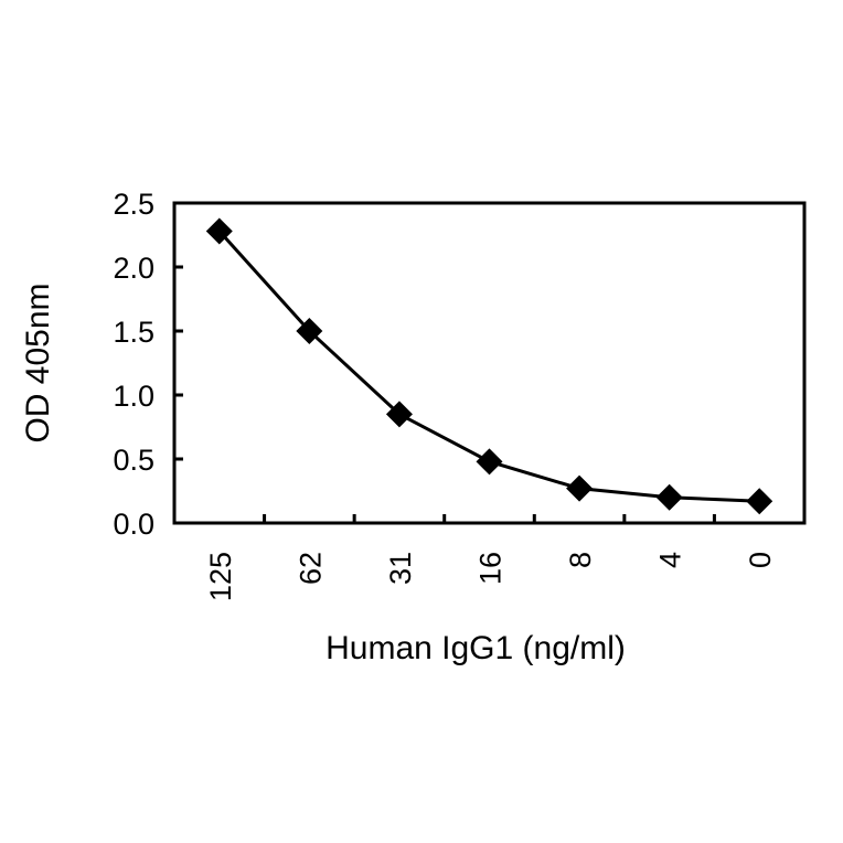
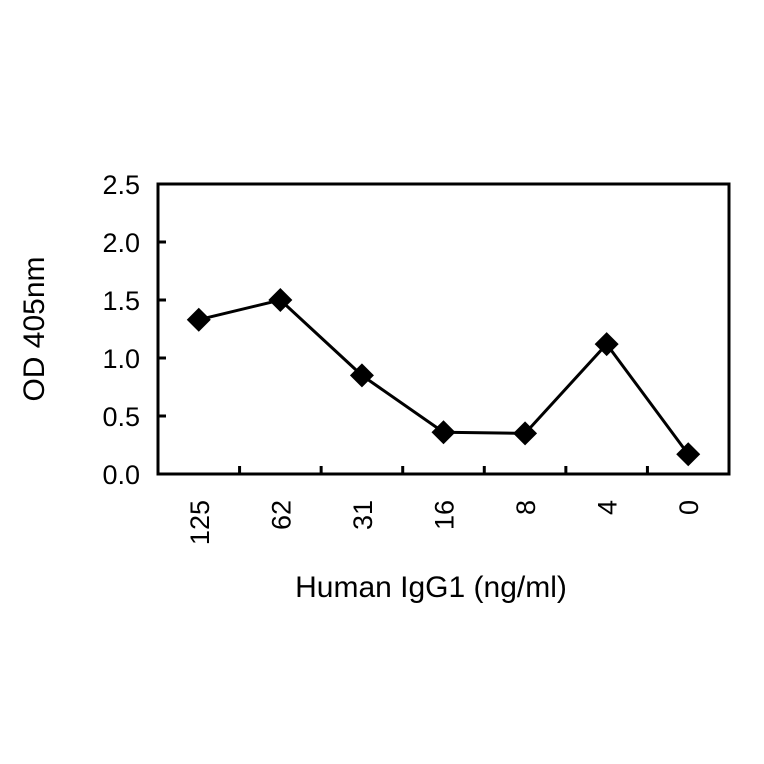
125: 2.28 -> 1.33
16: 0.48 -> 0.36
8: 0.27 -> 0.35
4: 0.20 -> 1.12
